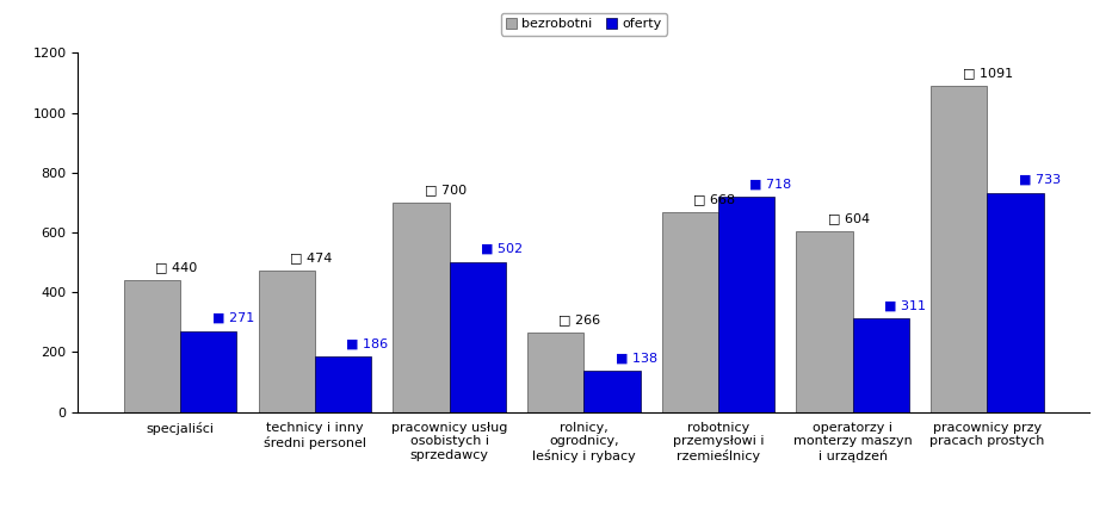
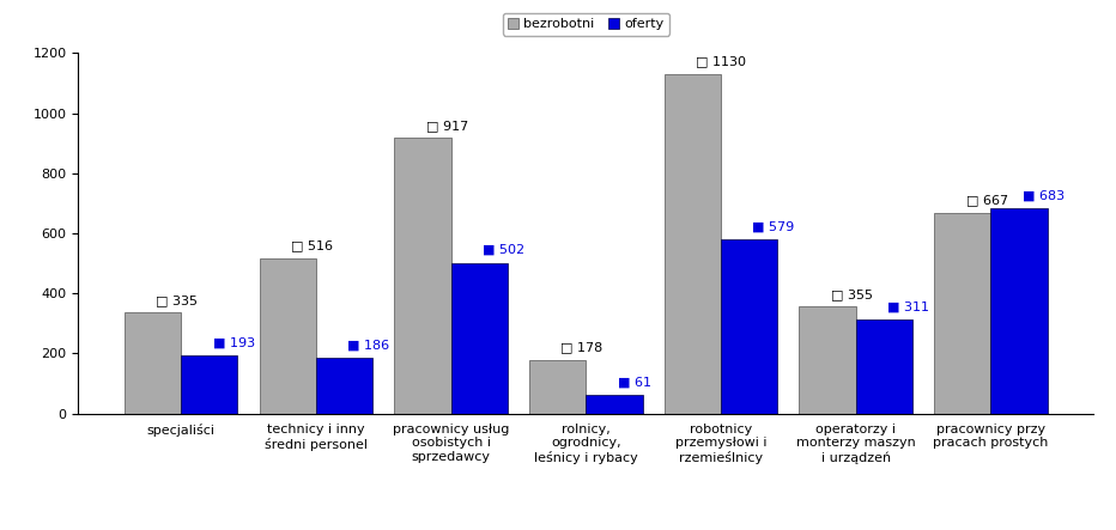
bezrobotni/specjaliści: 440 -> 335
oferty/specjaliści: 271 -> 193
bezrobotni/technicy i inny średni personel: 474 -> 516
bezrobotni/pracownicy usług osobistych i sprzedawcy: 700 -> 917
bezrobotni/rolnicy, ogrodnicy, leśnicy i rybacy: 266 -> 178
oferty/rolnicy, ogrodnicy, leśnicy i rybacy: 138 -> 61
bezrobotni/robotnicy przemysłowi i rzemieślnicy: 668 -> 1130
oferty/robotnicy przemysłowi i rzemieślnicy: 718 -> 579
bezrobotni/operatorzy i monterzy maszyn i urządzeń: 604 -> 355
bezrobotni/pracownicy przy pracach prostych: 1091 -> 667
oferty/pracownicy przy pracach prostych: 733 -> 683
